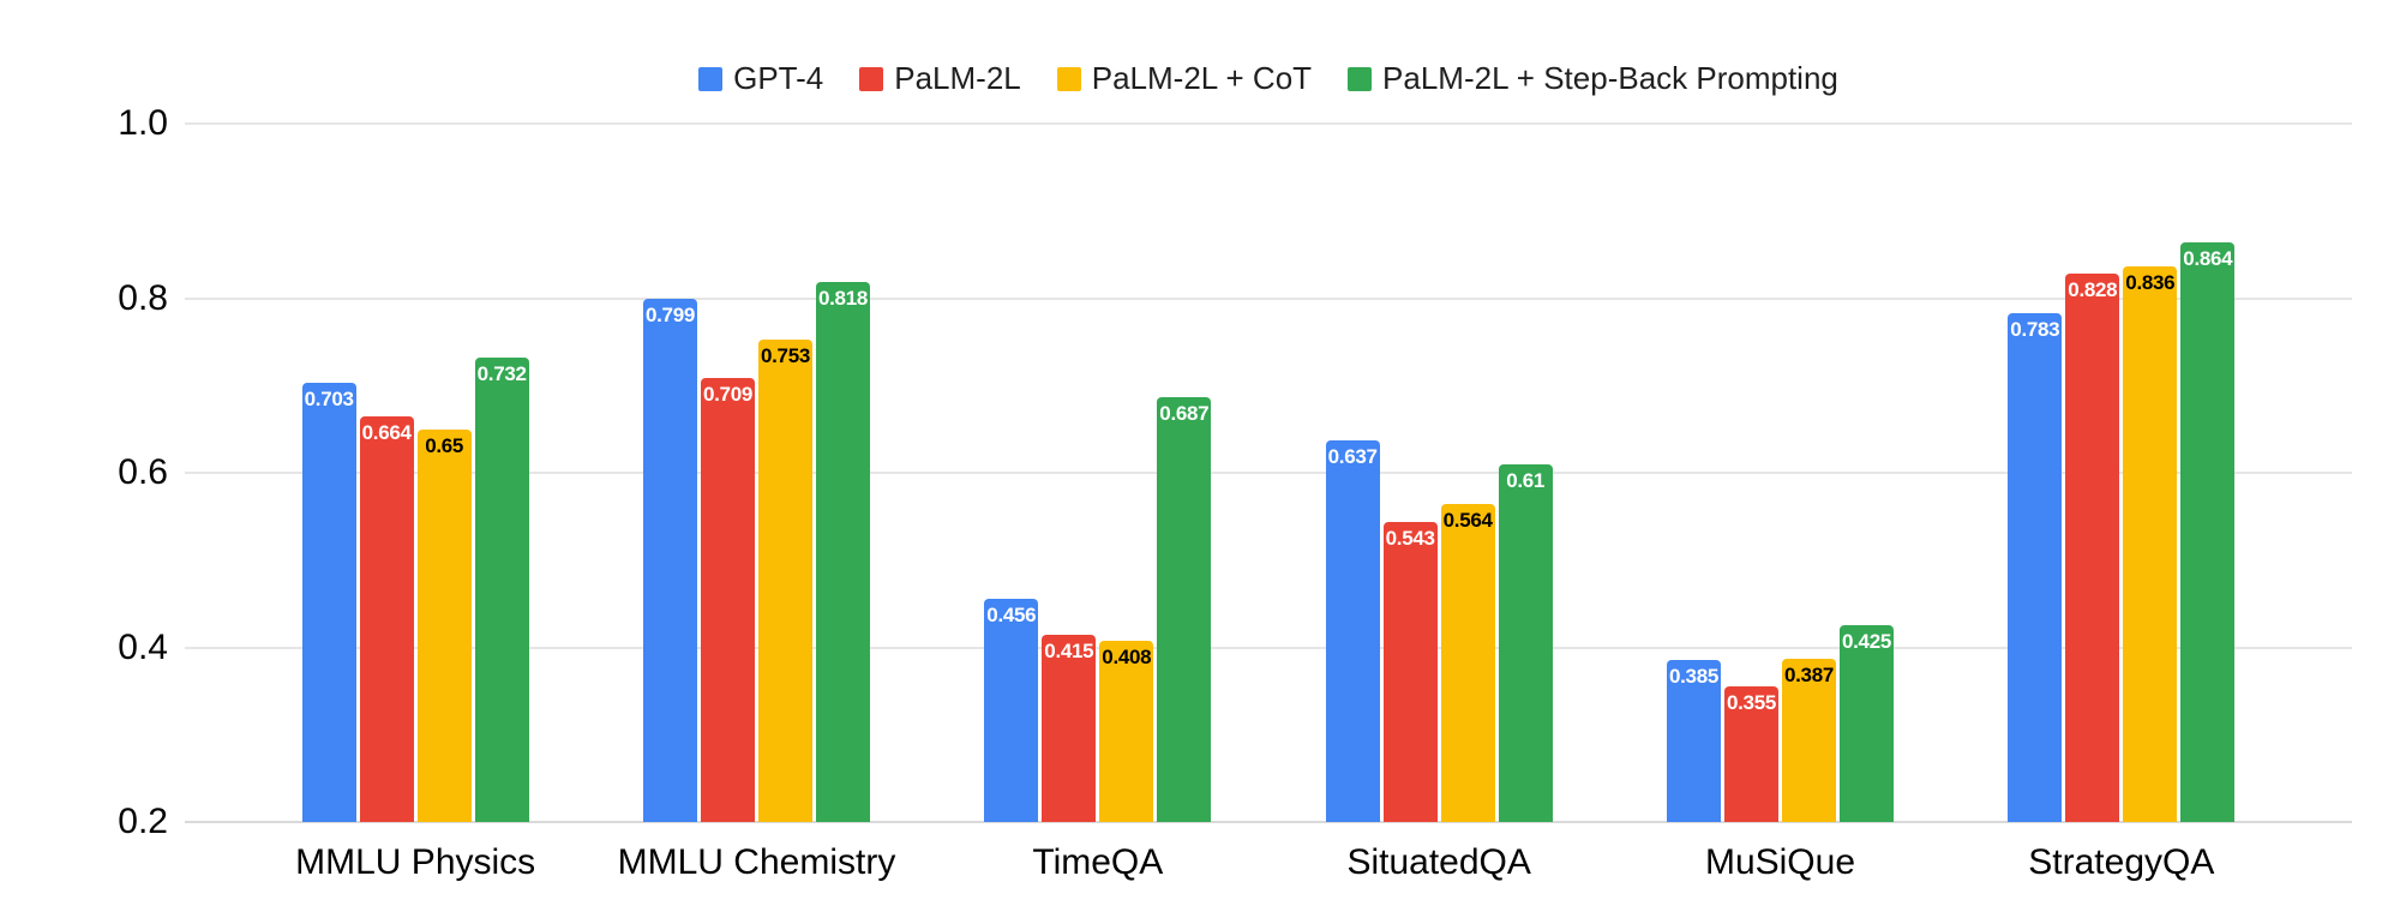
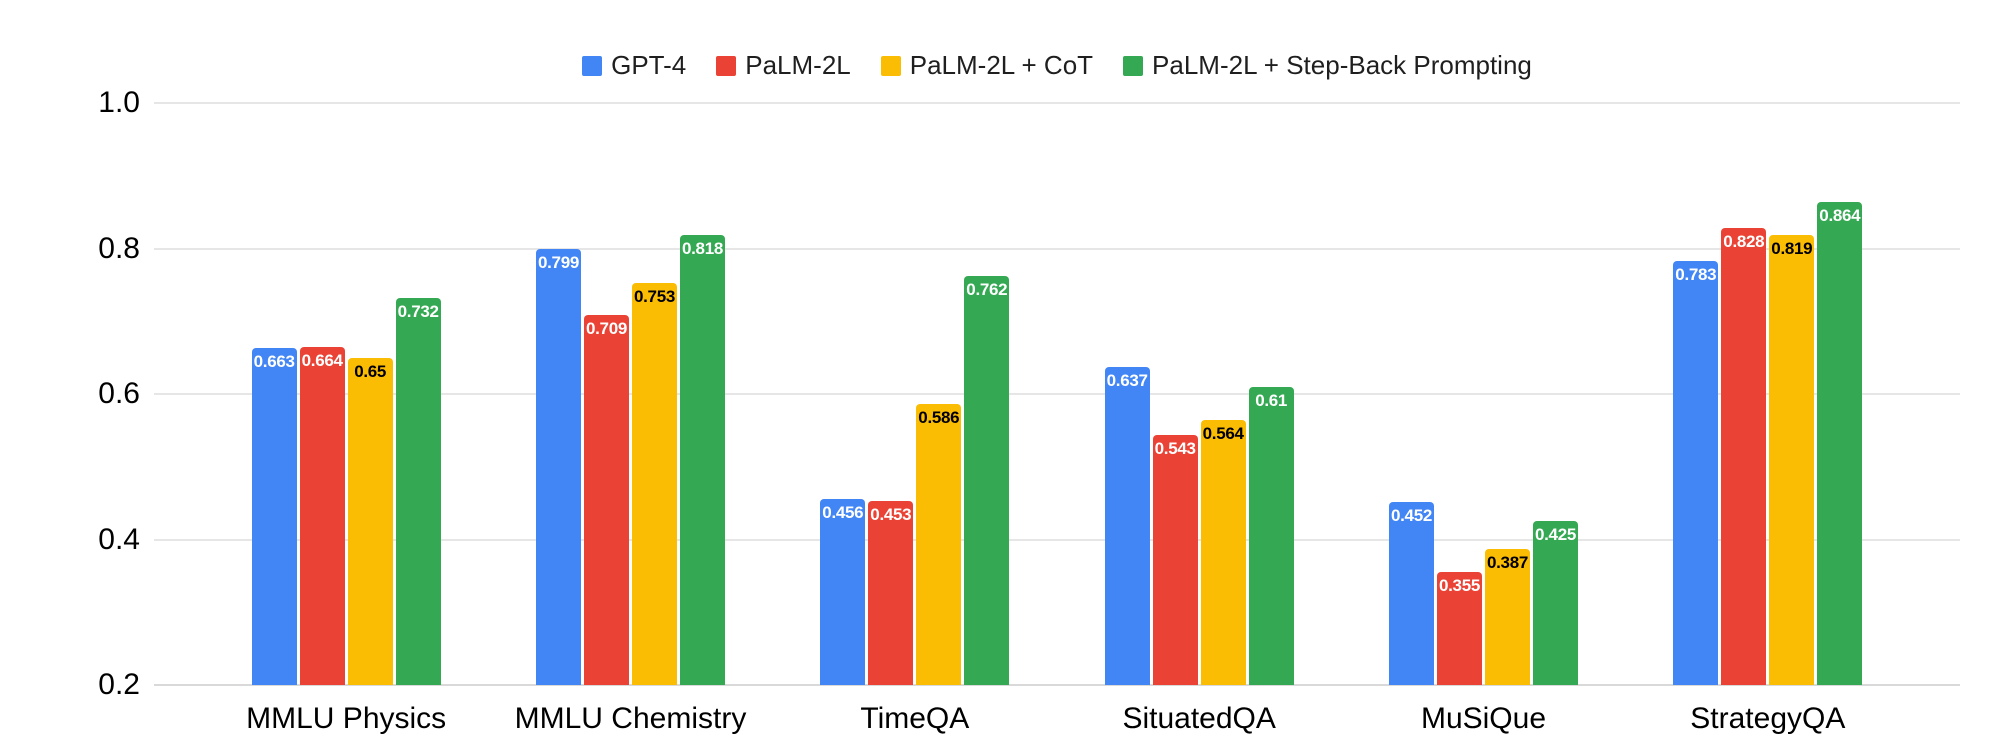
GPT-4/MMLU Physics: 0.703 -> 0.663
PaLM-2L/TimeQA: 0.415 -> 0.453
PaLM-2L + CoT/TimeQA: 0.408 -> 0.586
PaLM-2L + Step-Back Prompting/TimeQA: 0.687 -> 0.762
GPT-4/MuSiQue: 0.385 -> 0.452
PaLM-2L + CoT/StrategyQA: 0.836 -> 0.819
